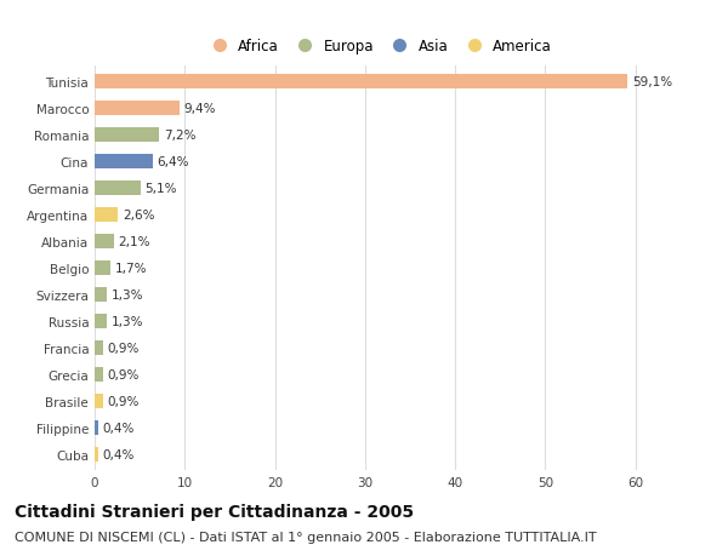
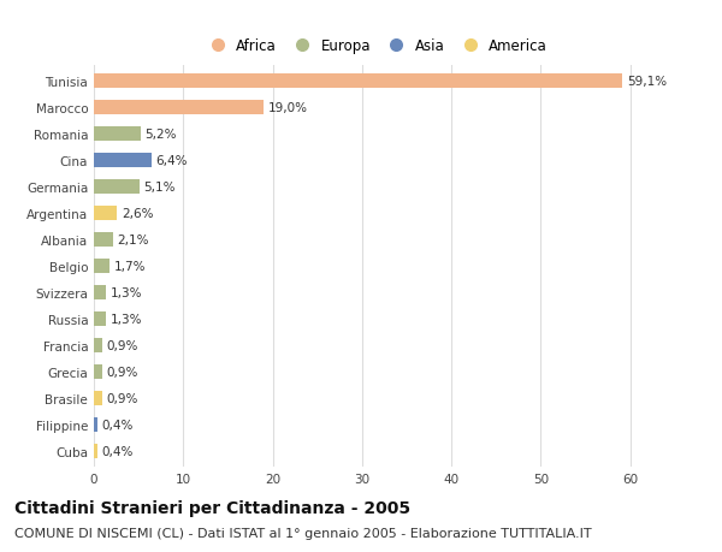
Marocco: 9,4% -> 19,0%
Romania: 7,2% -> 5,2%
